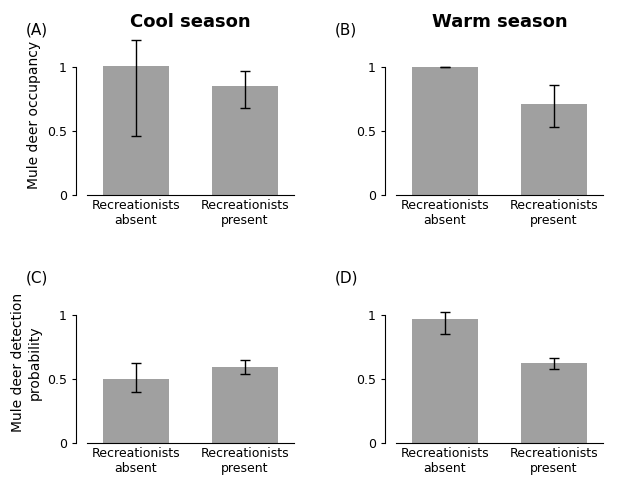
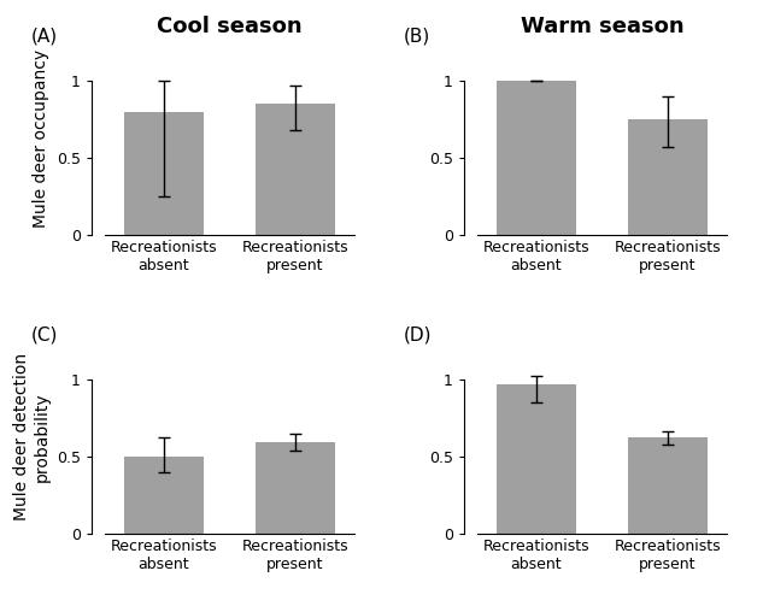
Cool season/Recreationists absent: 1.01 -> 0.80
Warm season/Recreationists present: 0.71 -> 0.75
